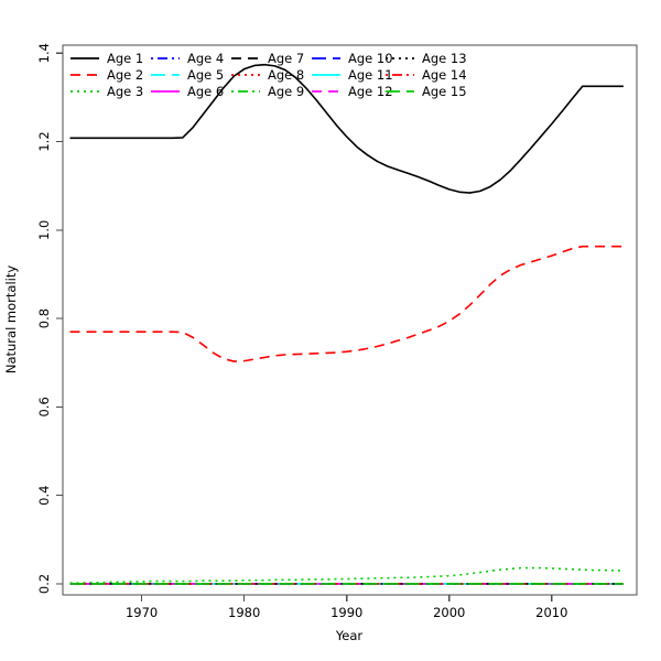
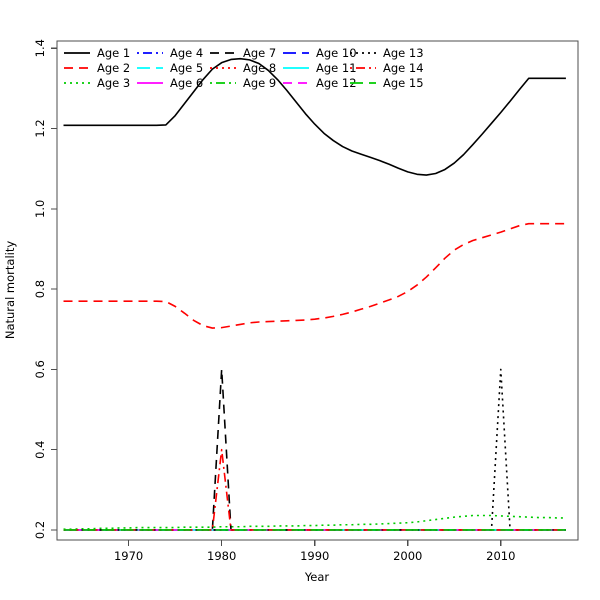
Age 7/1980: 0.2 -> 0.6
Age 14/1980: 0.2 -> 0.4
Age 13/2010: 0.2 -> 0.6
